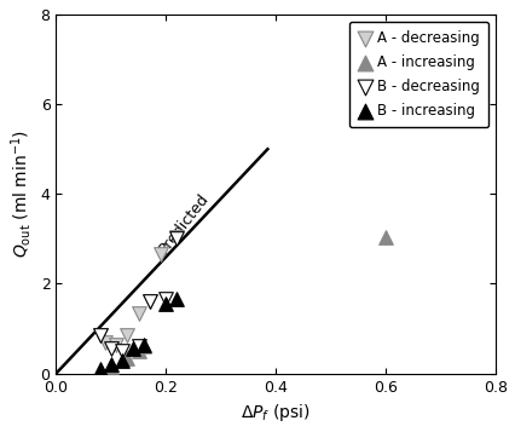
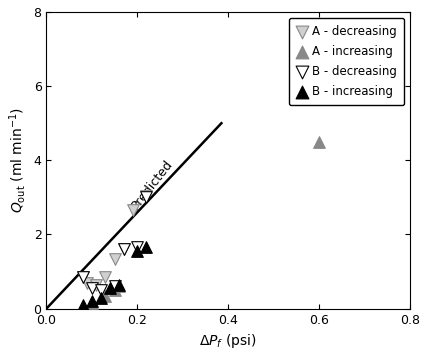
A - increasing/0.6: 3.05 -> 4.50
